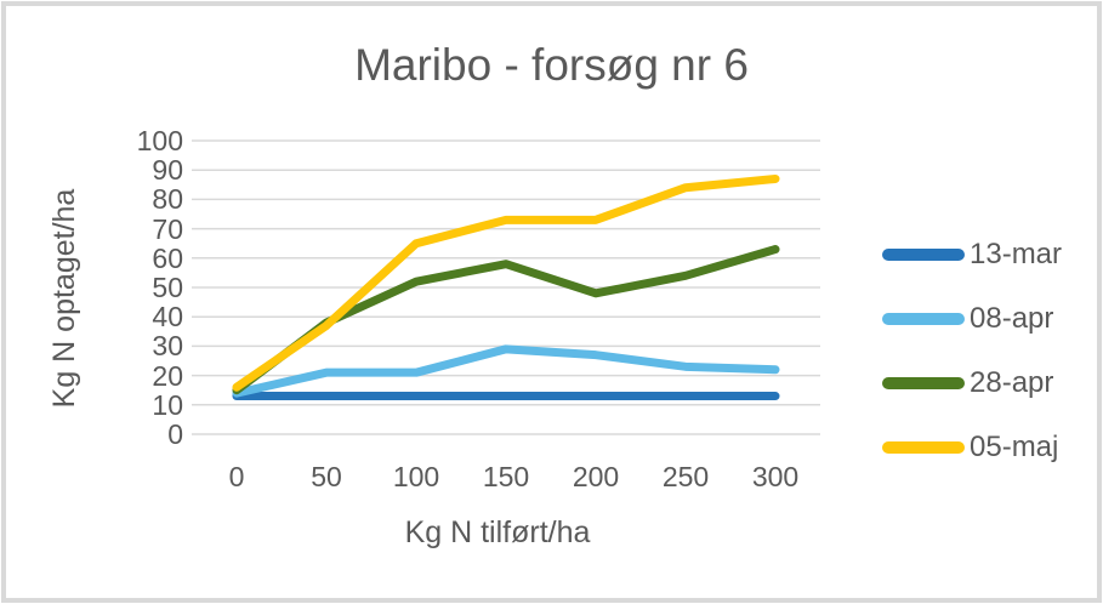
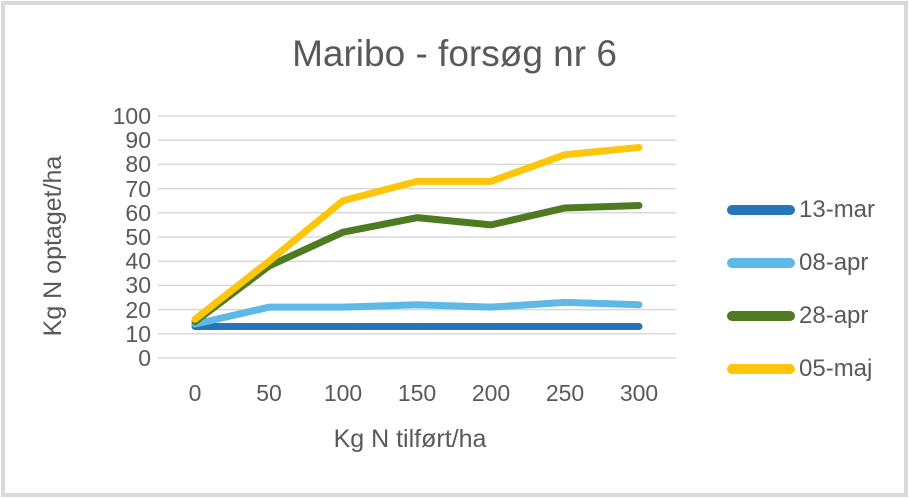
05-maj/50: 37 -> 40
08-apr/150: 29 -> 22
08-apr/200: 27 -> 21
28-apr/200: 48 -> 55
28-apr/250: 54 -> 62
